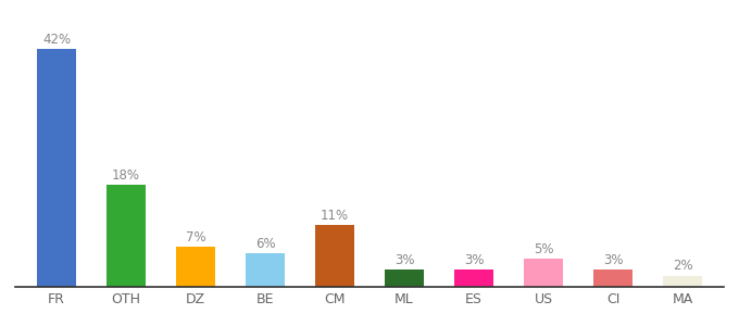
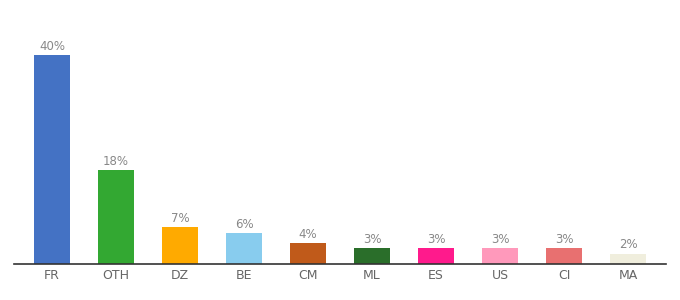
FR: 42% -> 40%
CM: 11% -> 4%
US: 5% -> 3%
